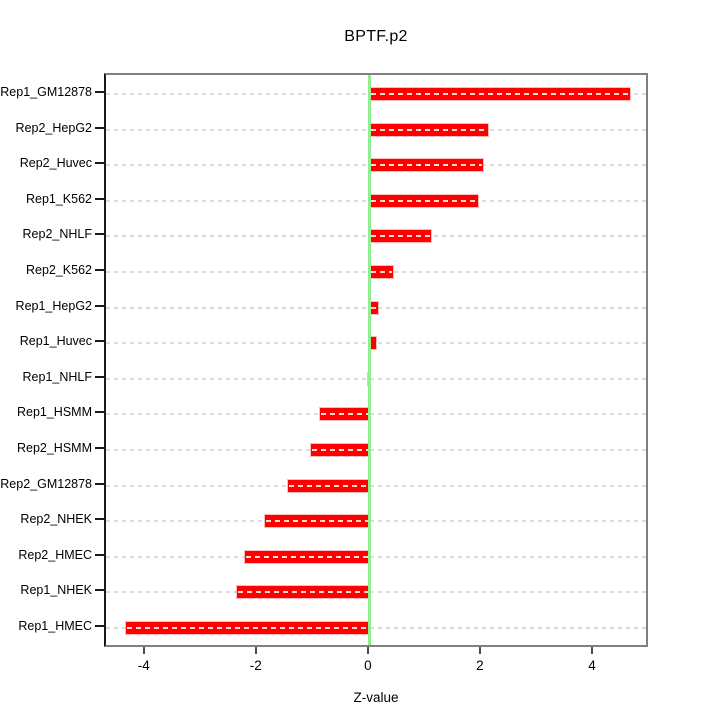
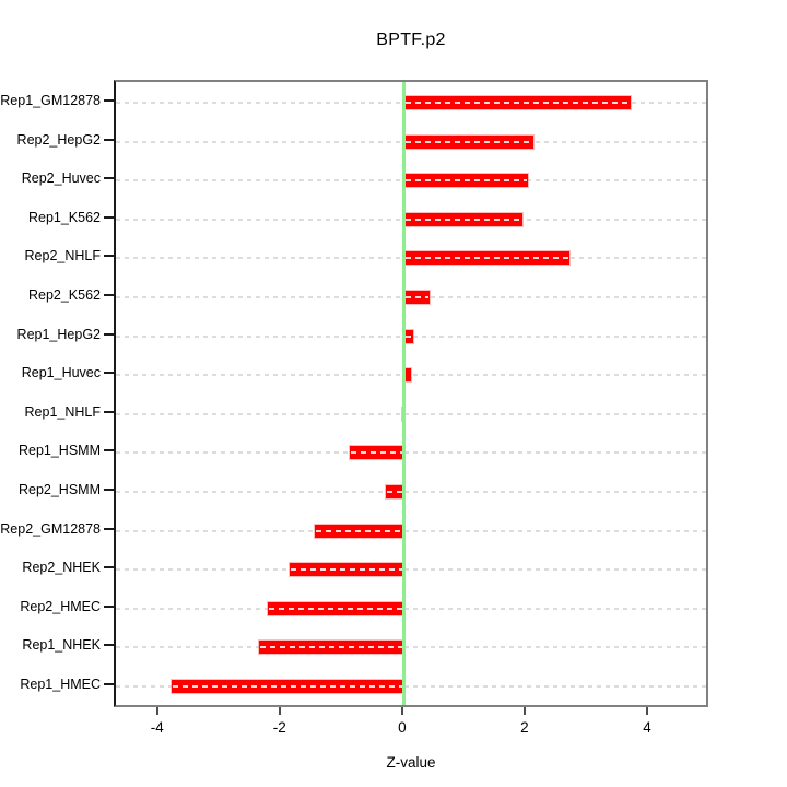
Rep1_GM12878: 4.6 -> 3.7
Rep2_NHLF: 1.1 -> 2.7
Rep2_HSMM: -1.1 -> -0.3
Rep1_HMEC: -4.3 -> -3.8
